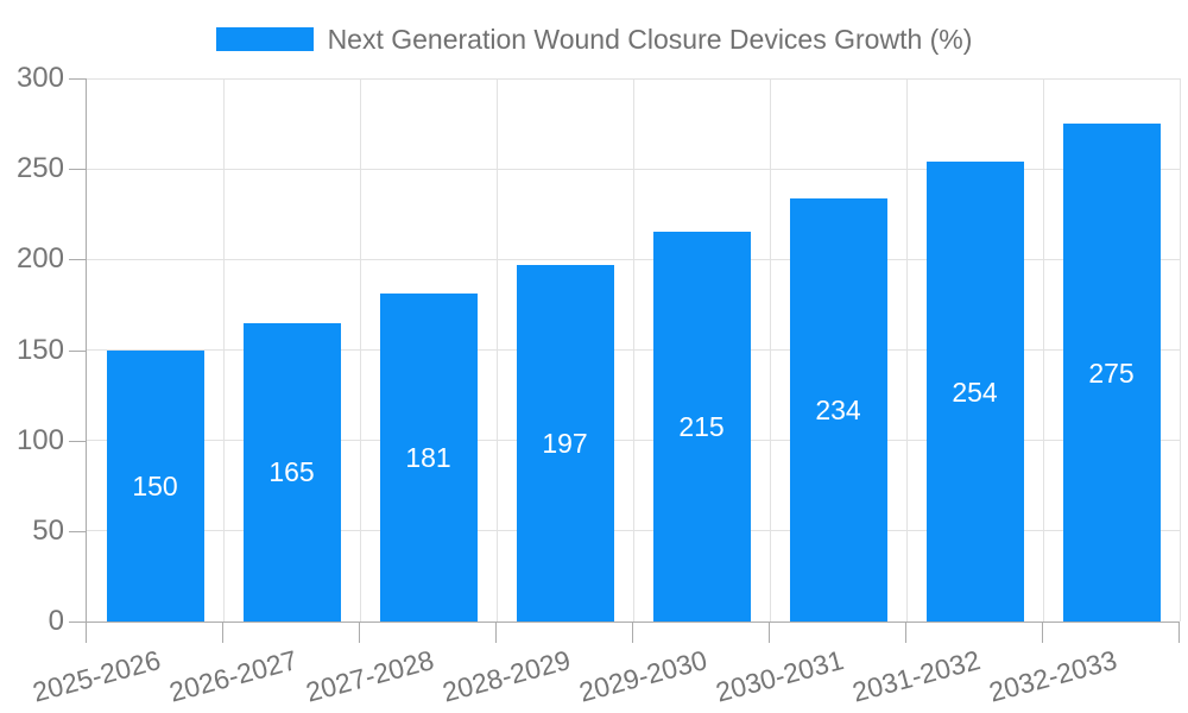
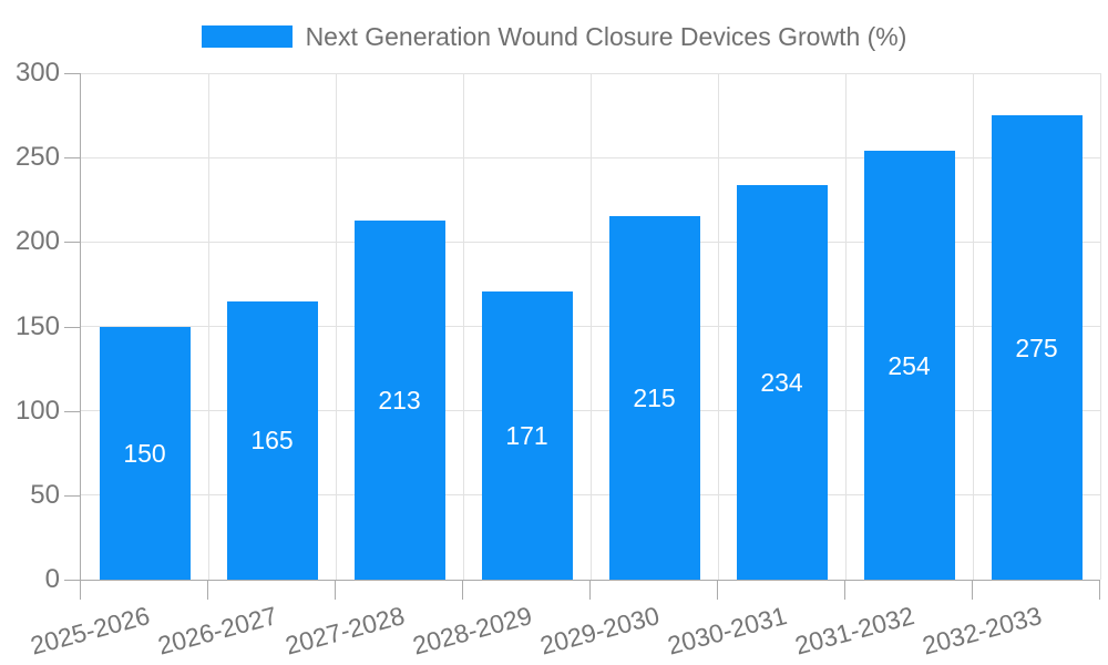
2027-2028: 181 -> 213
2028-2029: 197 -> 171
